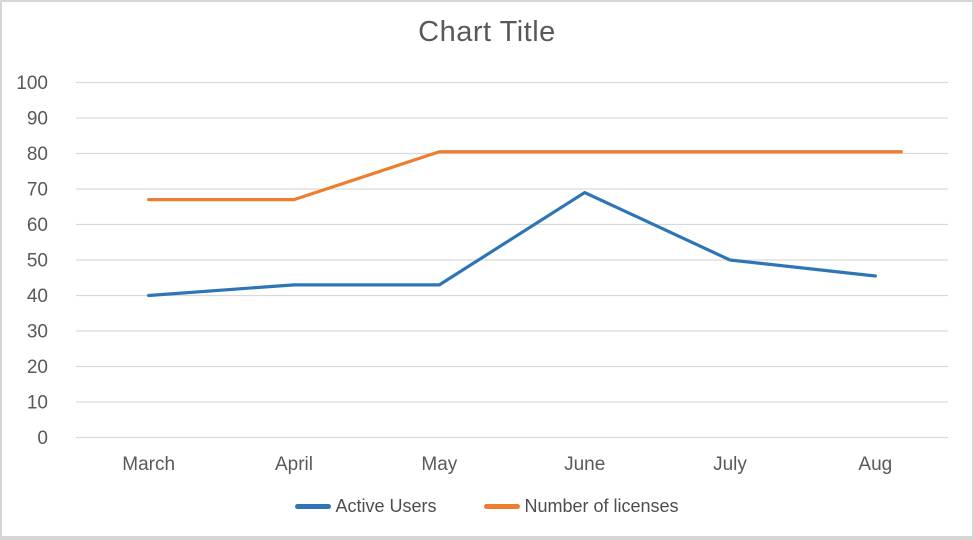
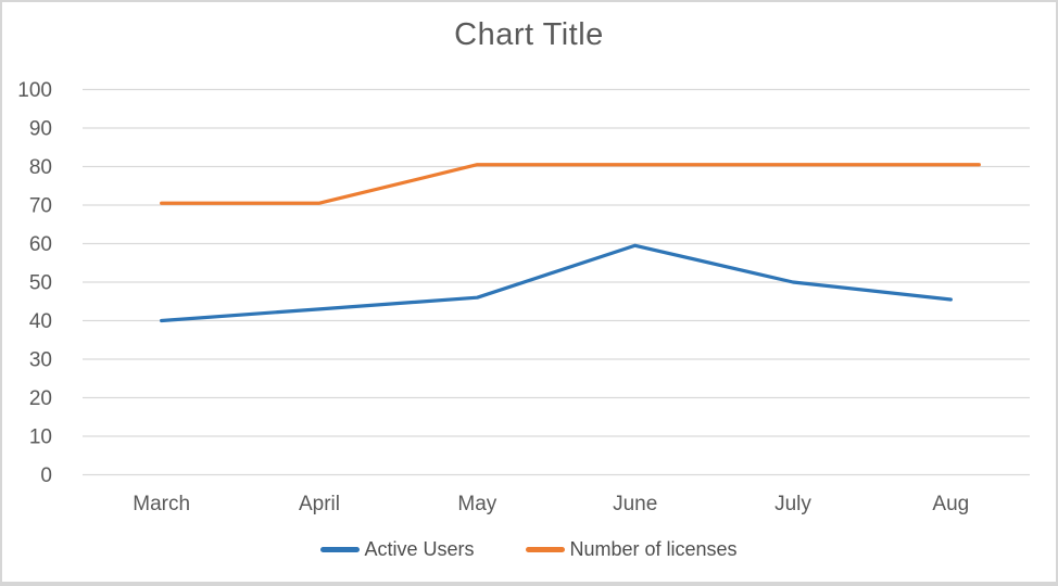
Number of licenses/March: 67 -> 70
Number of licenses/April: 67 -> 70
Active Users/May: 43 -> 46
Active Users/June: 69 -> 60
